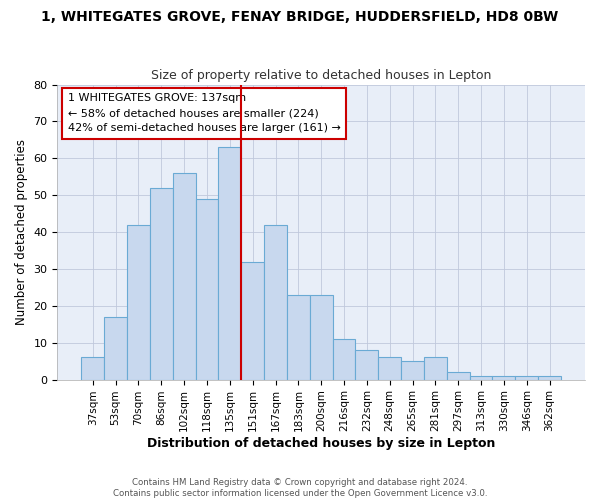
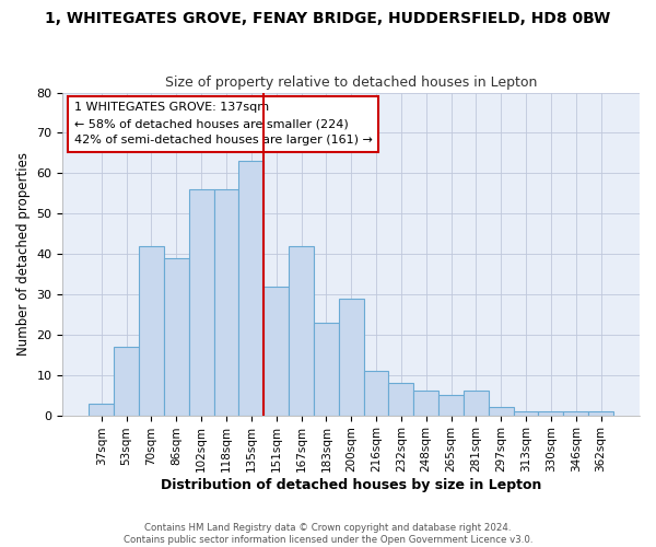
37sqm: 6 -> 3
86sqm: 52 -> 39
118sqm: 49 -> 56
200sqm: 23 -> 29
